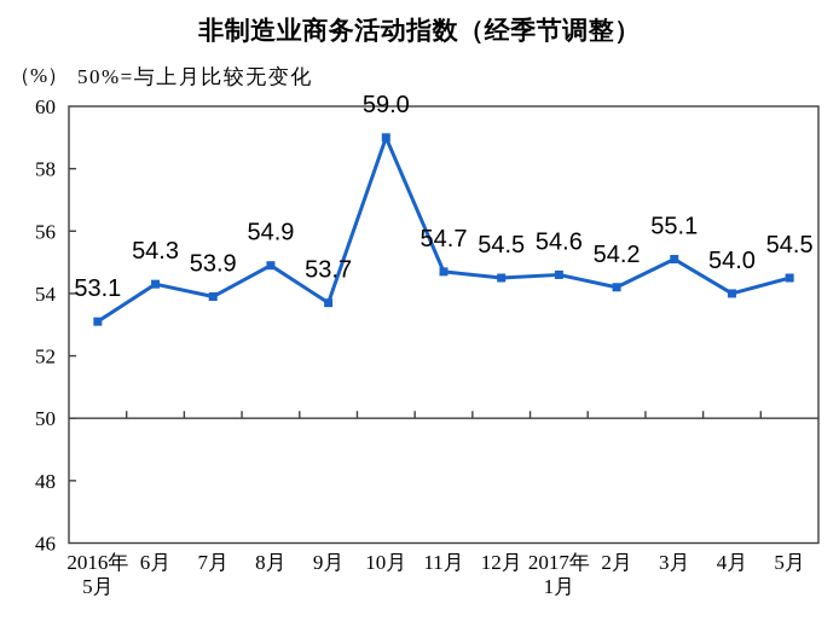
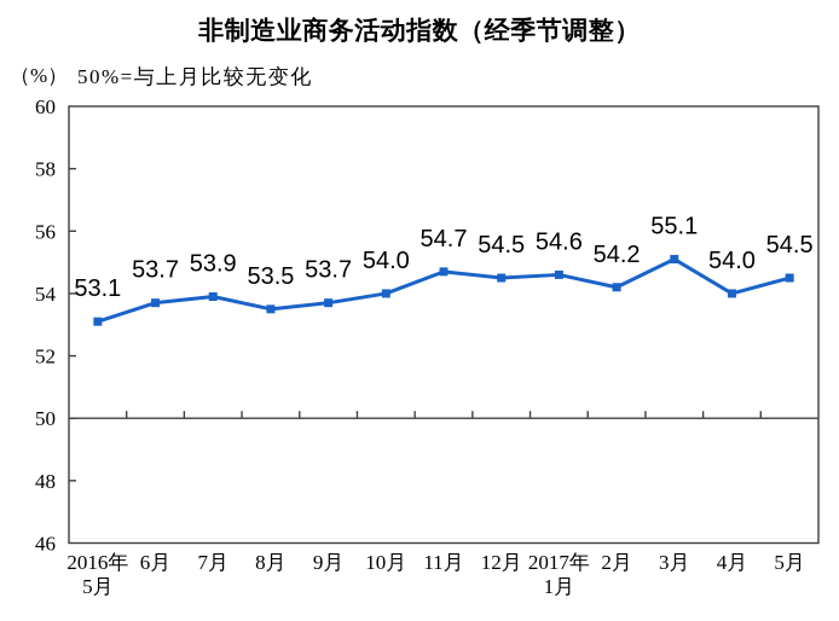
6月: 54.3 -> 53.7
8月: 54.9 -> 53.5
10月: 59.0 -> 54.0
